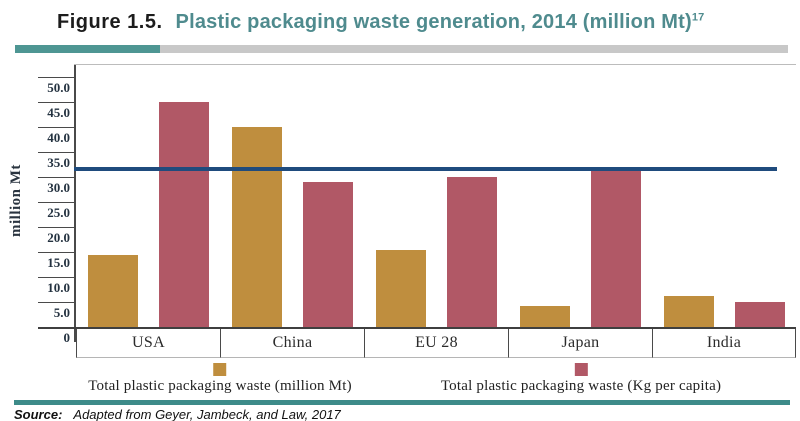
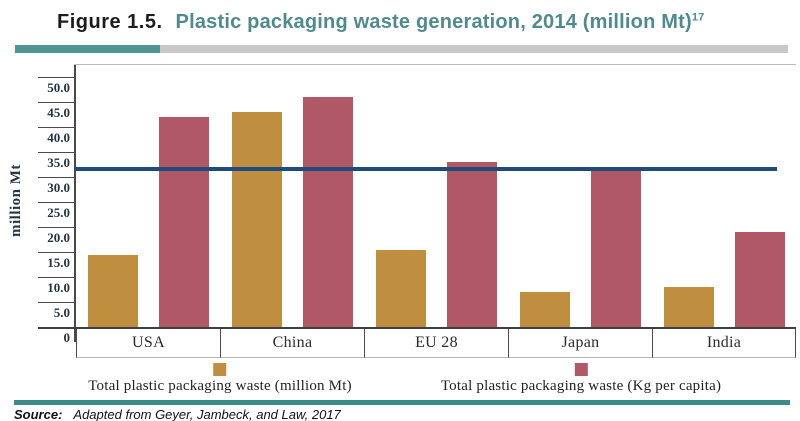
Total plastic packaging waste (Kg per capita)/USA: 45 -> 42
Total plastic packaging waste (million Mt)/China: 40 -> 43
Total plastic packaging waste (Kg per capita)/China: 29 -> 46
Total plastic packaging waste (Kg per capita)/EU 28: 30 -> 33
Total plastic packaging waste (million Mt)/Japan: 4 -> 7
Total plastic packaging waste (million Mt)/India: 6 -> 8
Total plastic packaging waste (Kg per capita)/India: 5 -> 19
